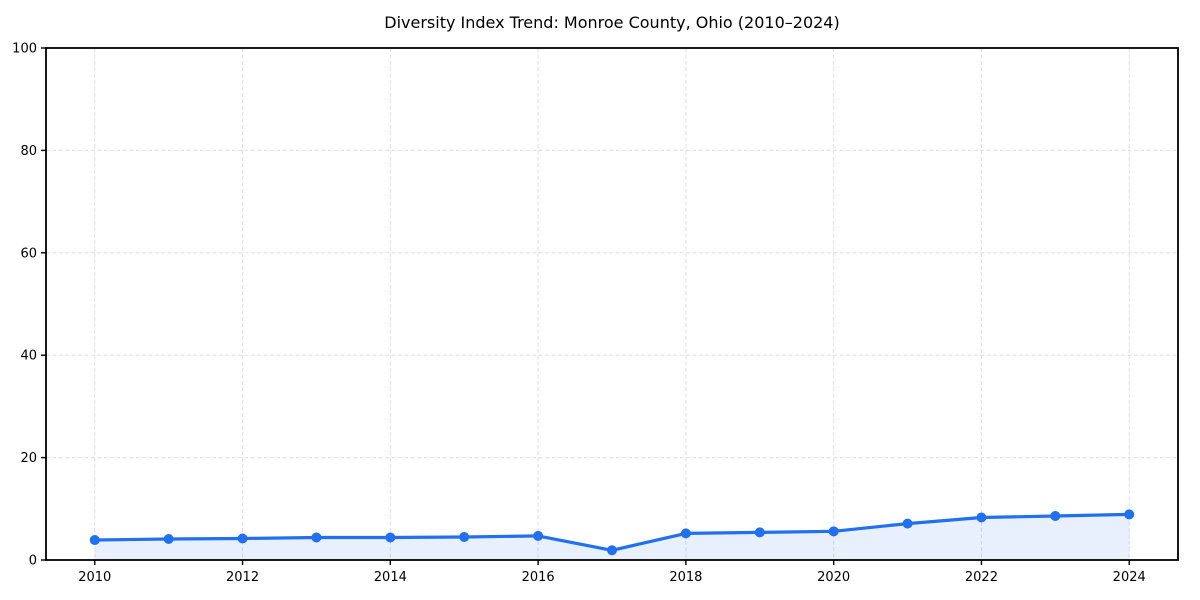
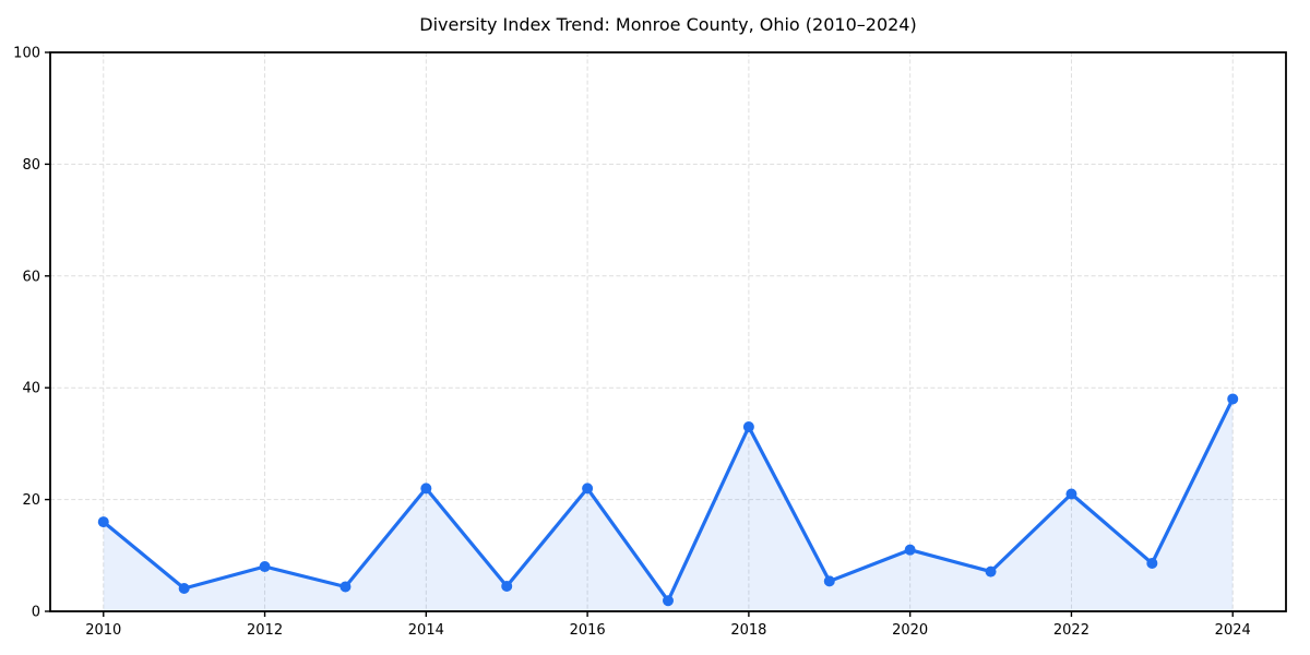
2010: 4 -> 16
2012: 4 -> 8
2014: 4 -> 22
2016: 5 -> 22
2018: 5 -> 33
2020: 6 -> 11
2022: 8 -> 21
2024: 9 -> 38
